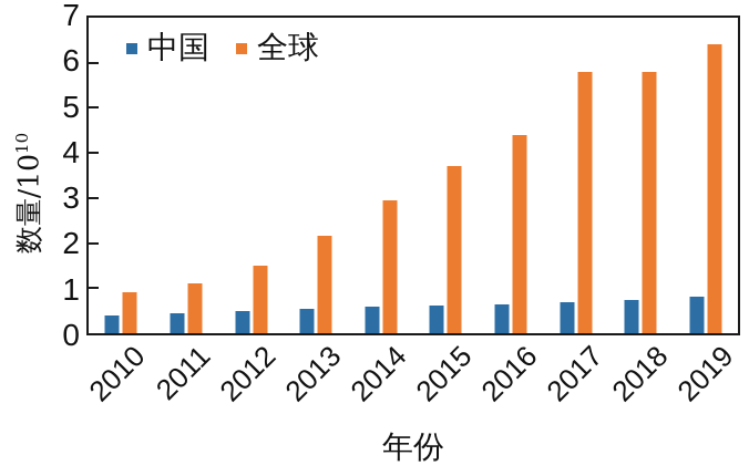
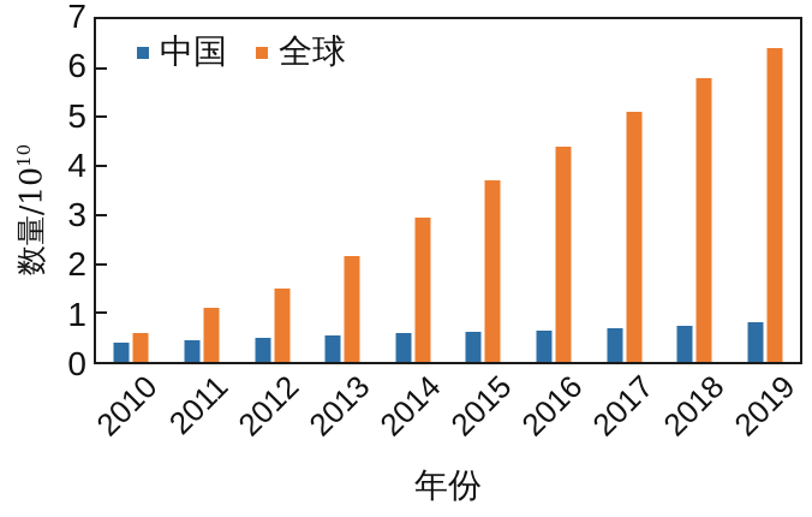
全球/2010: 0.9 -> 0.6
全球/2017: 5.8 -> 5.1
